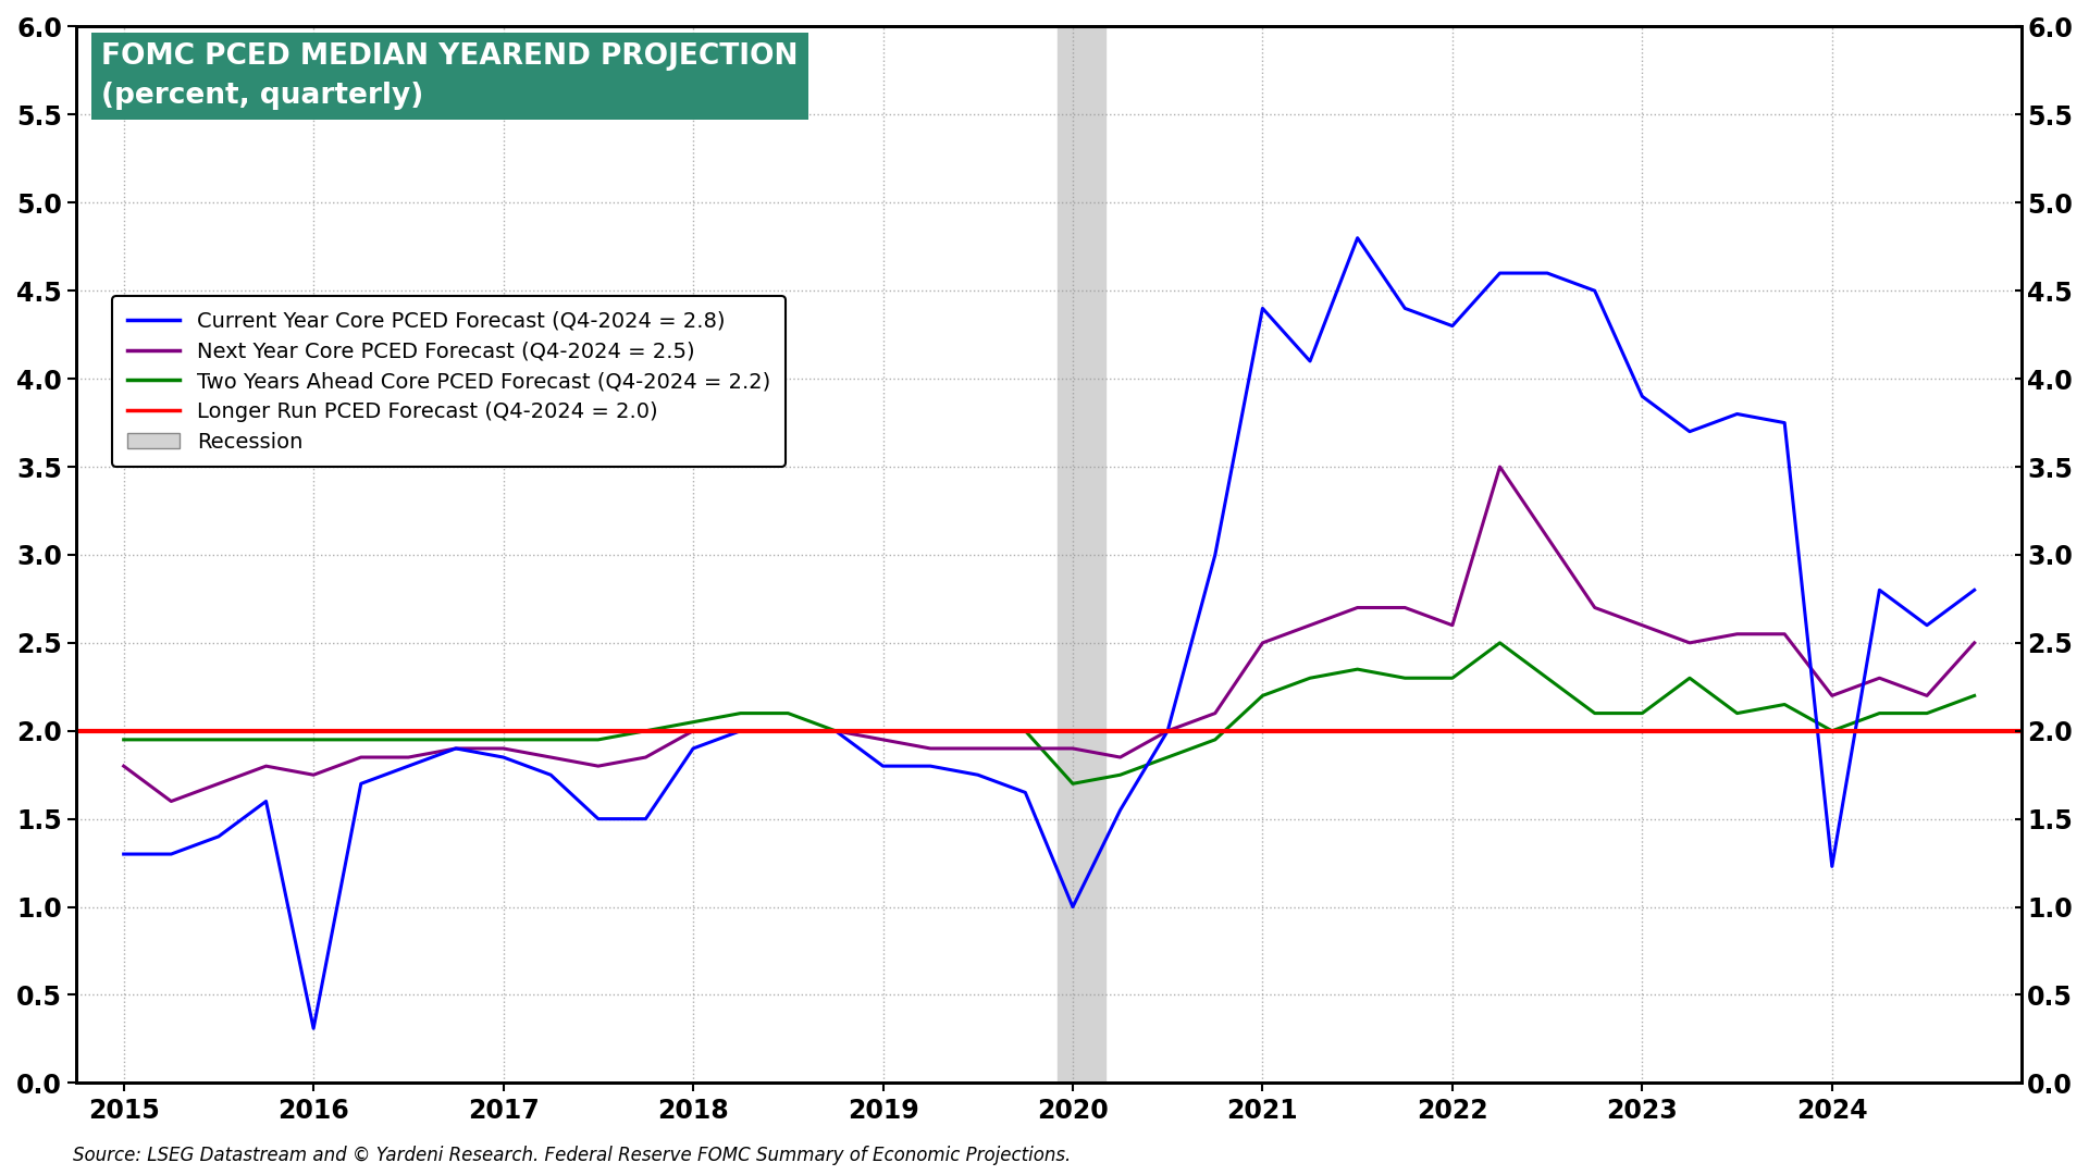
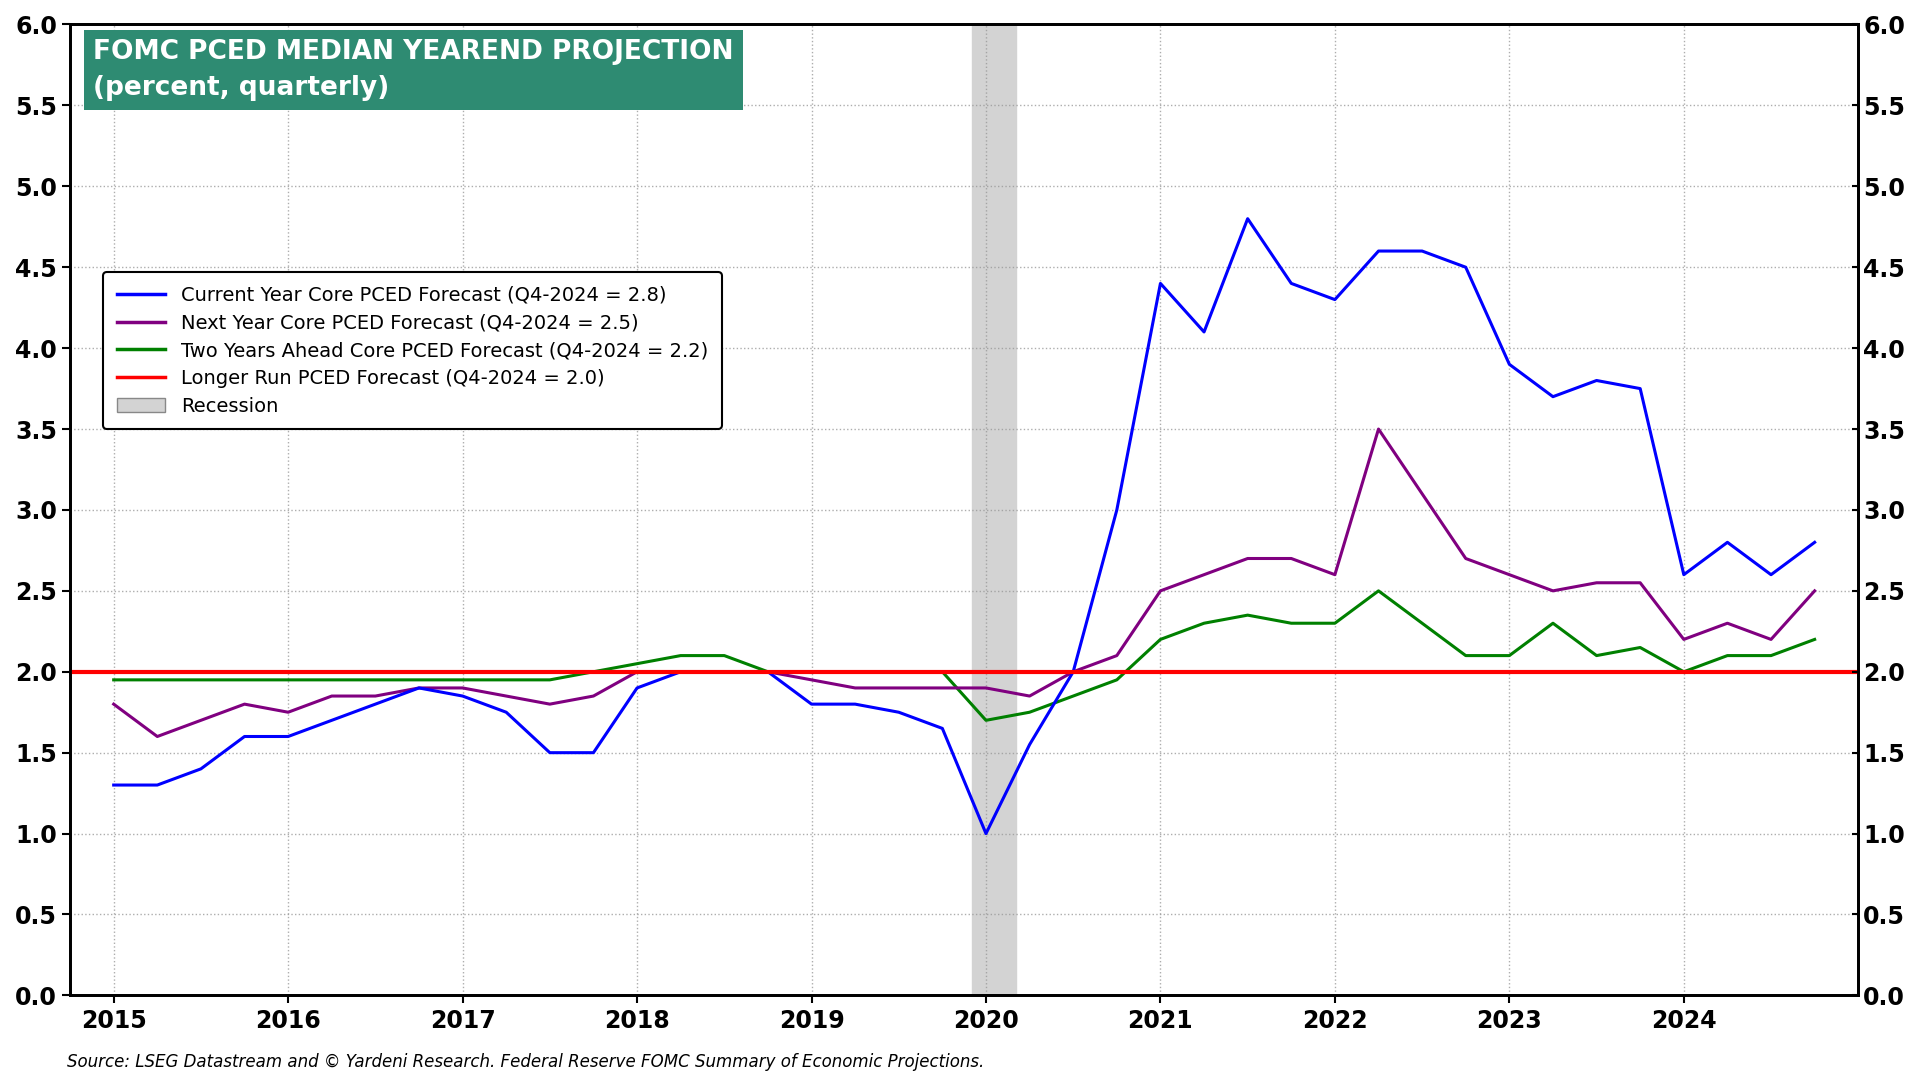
Current Year Core PCED Forecast (Q4-2024 = 2.8)/2016: 0.31 -> 1.60
Current Year Core PCED Forecast (Q4-2024 = 2.8)/2024: 1.23 -> 2.60
